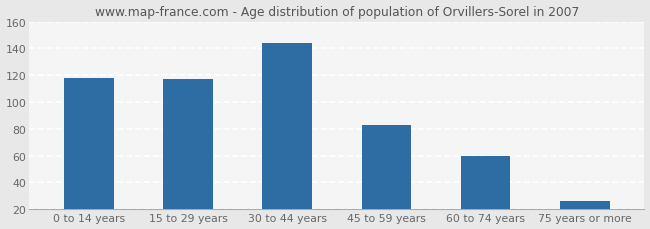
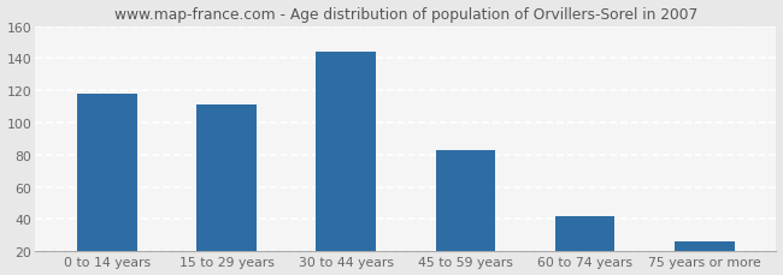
15 to 29 years: 117 -> 111
60 to 74 years: 60 -> 42
